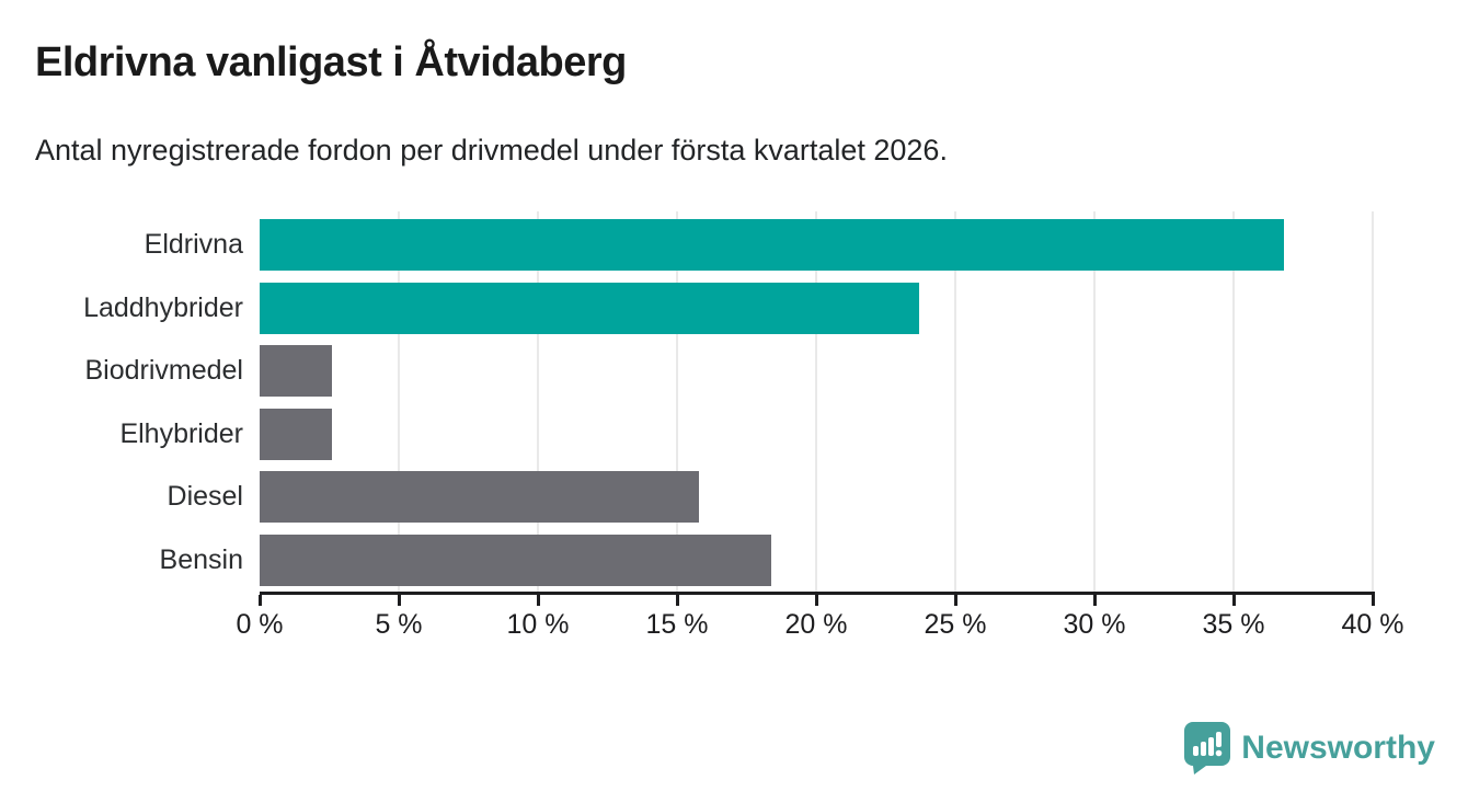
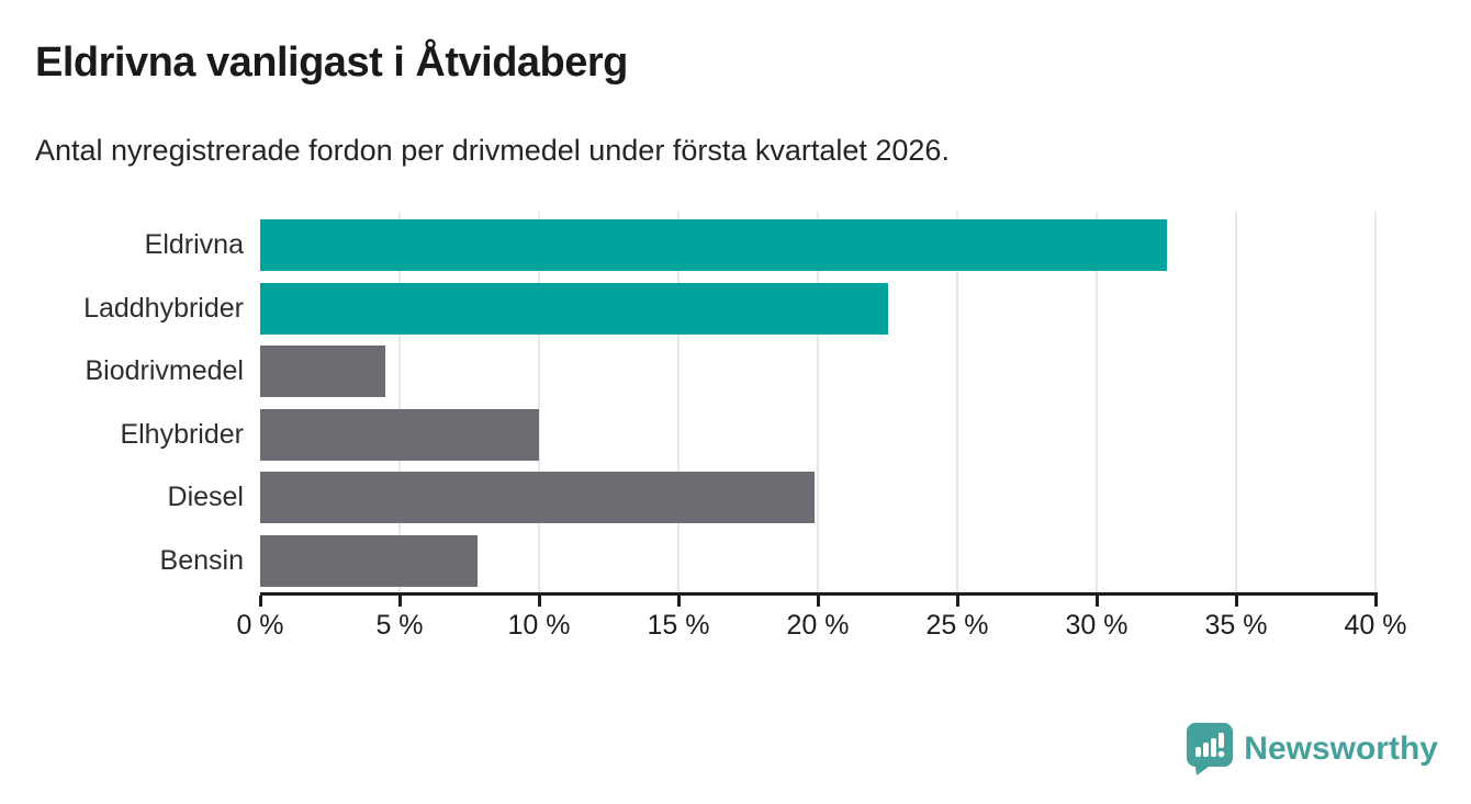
Eldrivna: 36.8% -> 32.5%
Laddhybrider: 23.7% -> 22.5%
Biodrivmedel: 2.6% -> 4.5%
Elhybrider: 2.6% -> 10.0%
Diesel: 15.8% -> 19.9%
Bensin: 18.4% -> 7.8%
